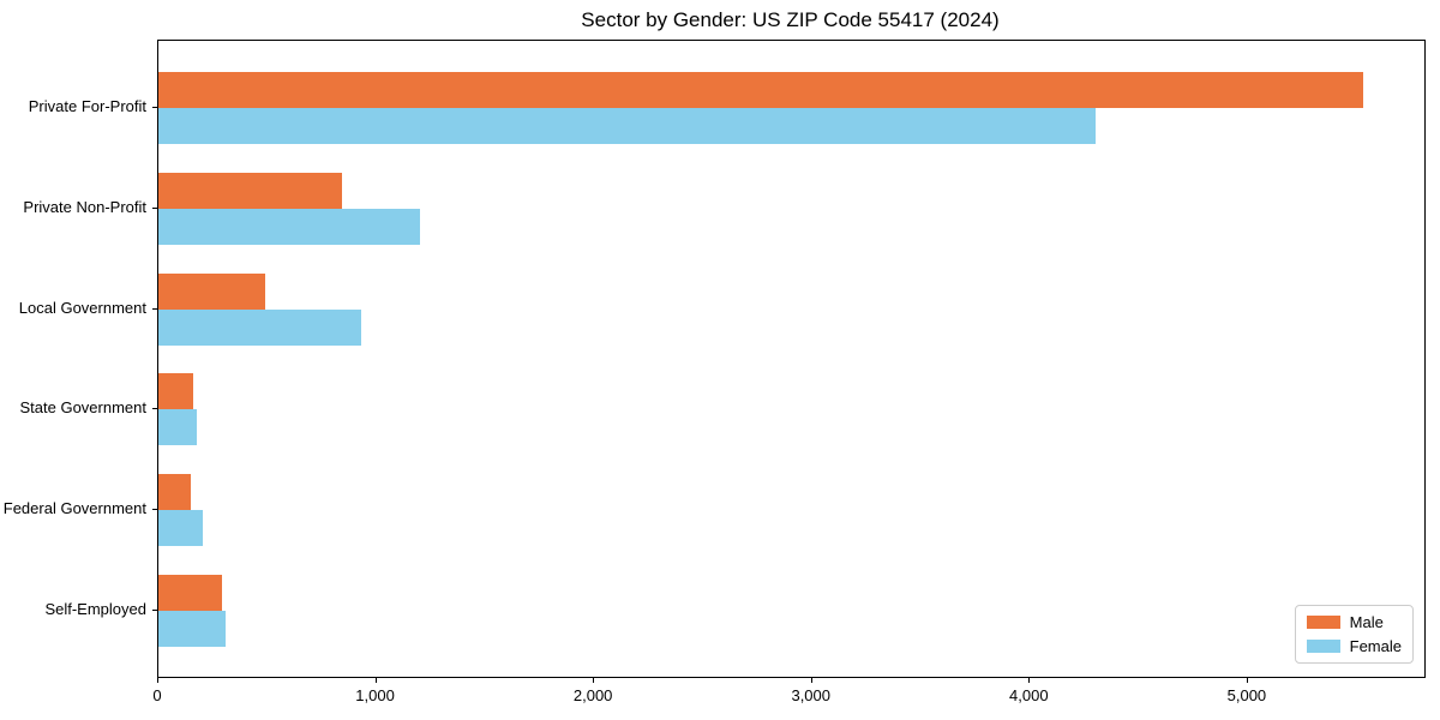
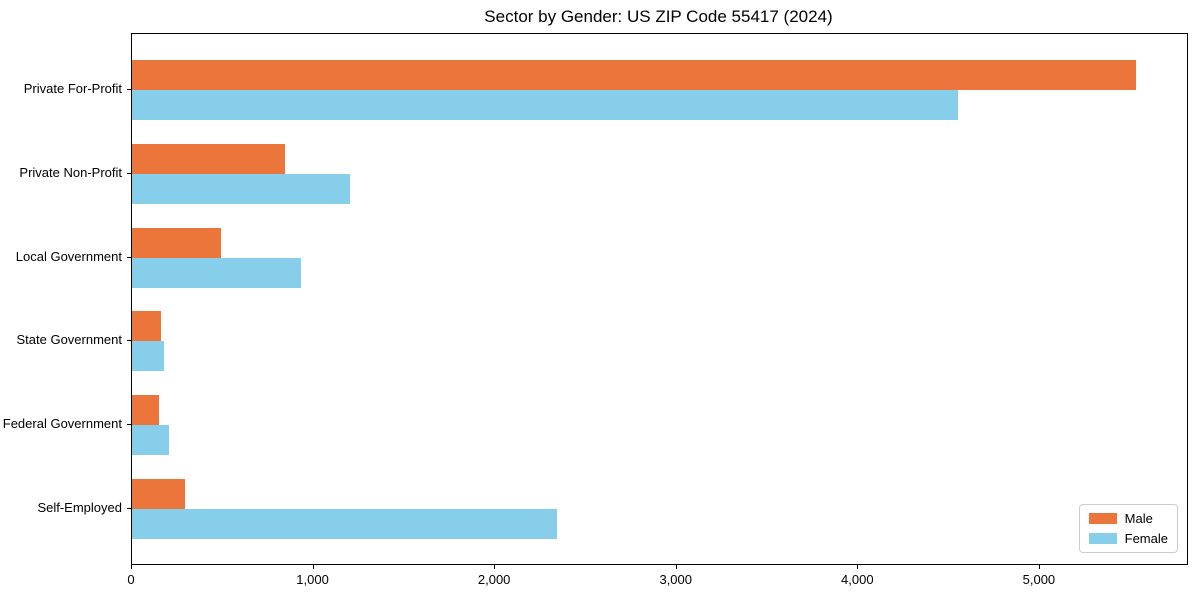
Female/Private For-Profit: 4300 -> 4550
Female/Self-Employed: 310 -> 2340
